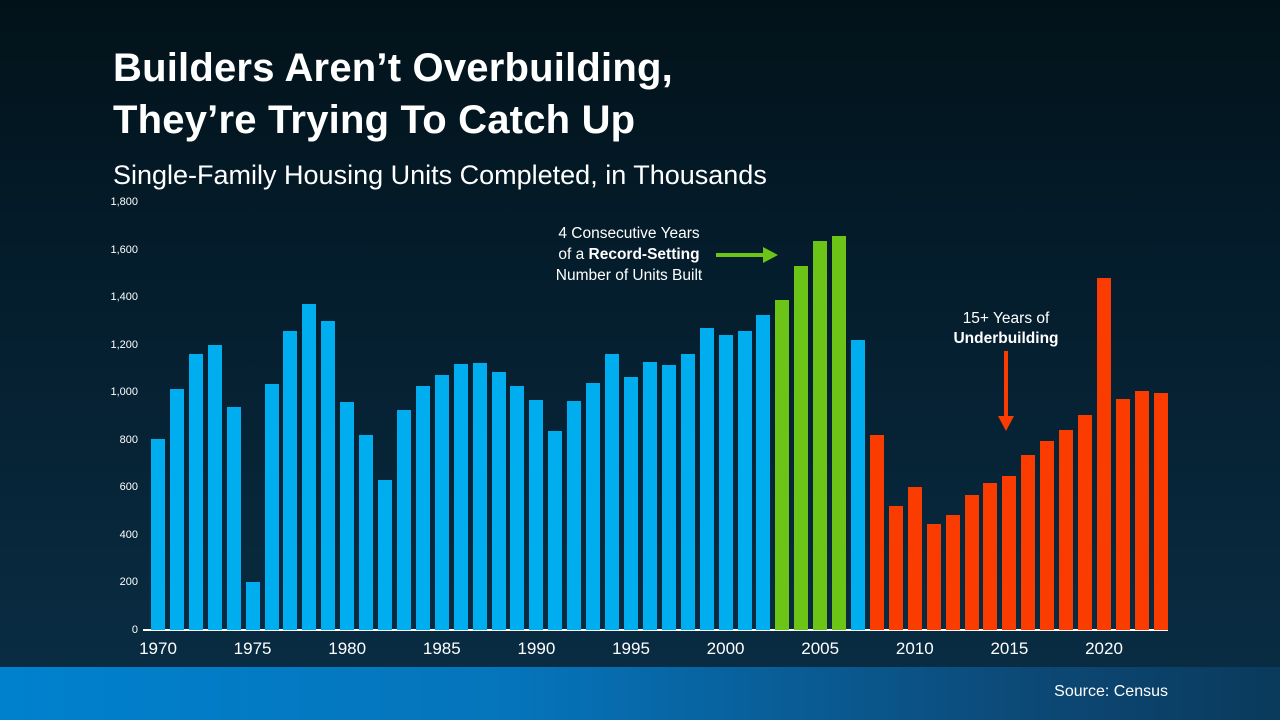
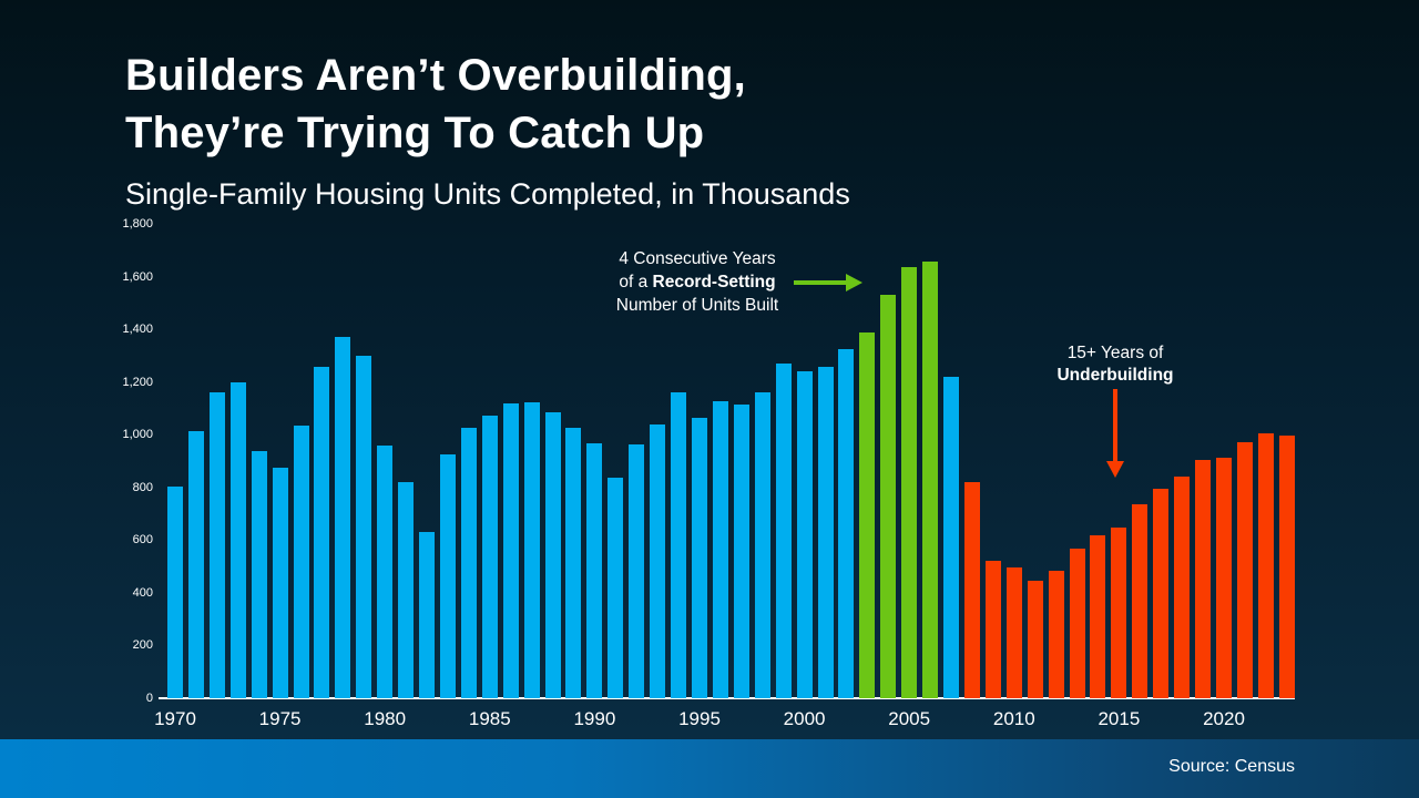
1975: 200 -> 880
2010: 600 -> 500
2020: 1480 -> 910
